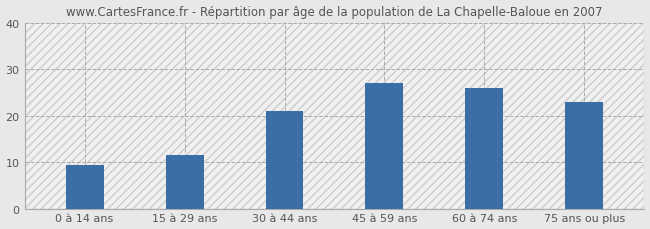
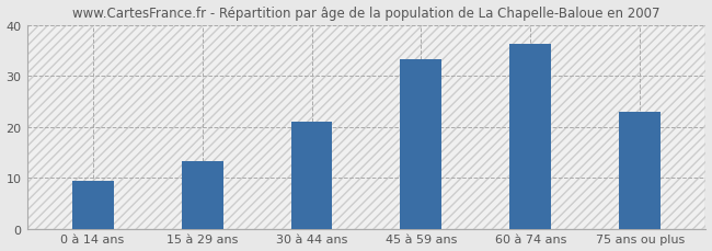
15 à 29 ans: 11.5 -> 13.2
45 à 59 ans: 27.0 -> 33.3
60 à 74 ans: 26.0 -> 36.4
